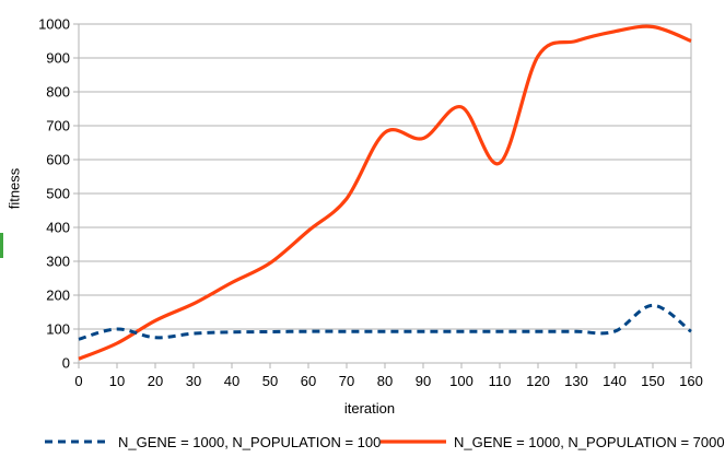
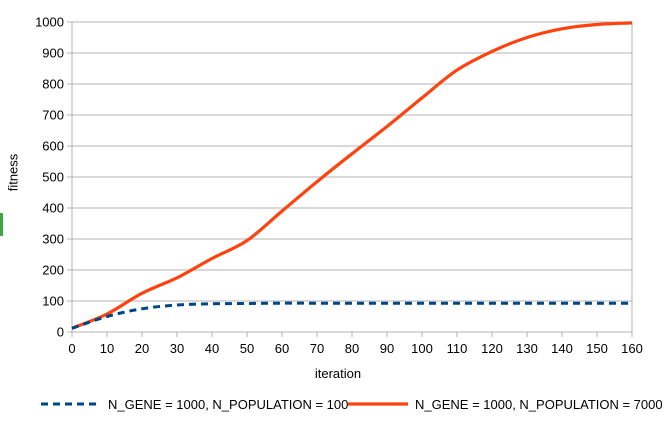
N_GENE = 1000, N_POPULATION = 100/0: 70 -> 10
N_GENE = 1000, N_POPULATION = 100/10: 100 -> 50
N_GENE = 1000, N_POPULATION = 7000/80: 680 -> 580
N_GENE = 1000, N_POPULATION = 7000/110: 590 -> 840
N_GENE = 1000, N_POPULATION = 100/150: 170 -> 90
N_GENE = 1000, N_POPULATION = 7000/160: 950 -> 1000
